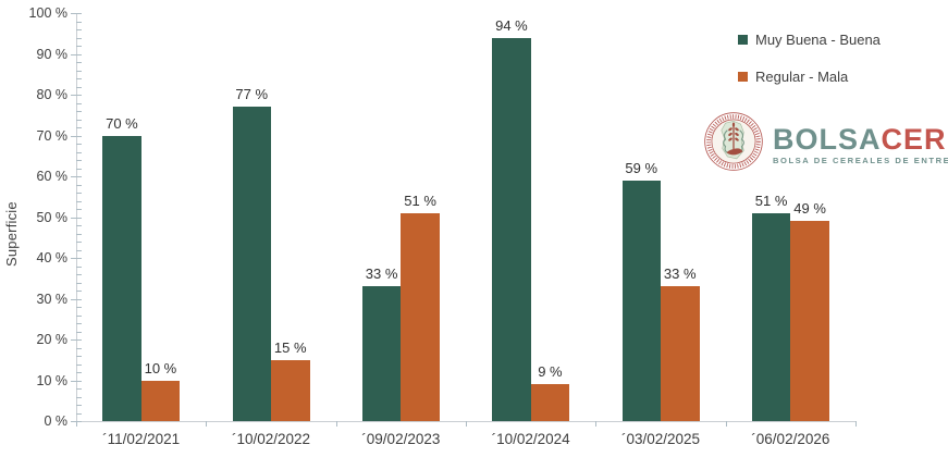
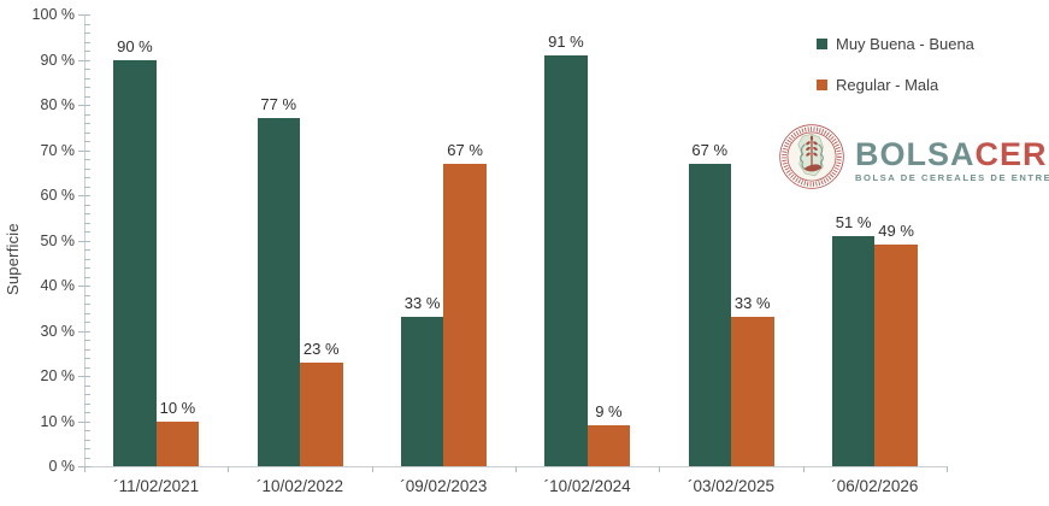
Muy Buena - Buena/´11/02/2021: 70 -> 90
Regular - Mala/´10/02/2022: 15 -> 23
Regular - Mala/´09/02/2023: 51 -> 67
Muy Buena - Buena/´10/02/2024: 94 -> 91
Muy Buena - Buena/´03/02/2025: 59 -> 67
